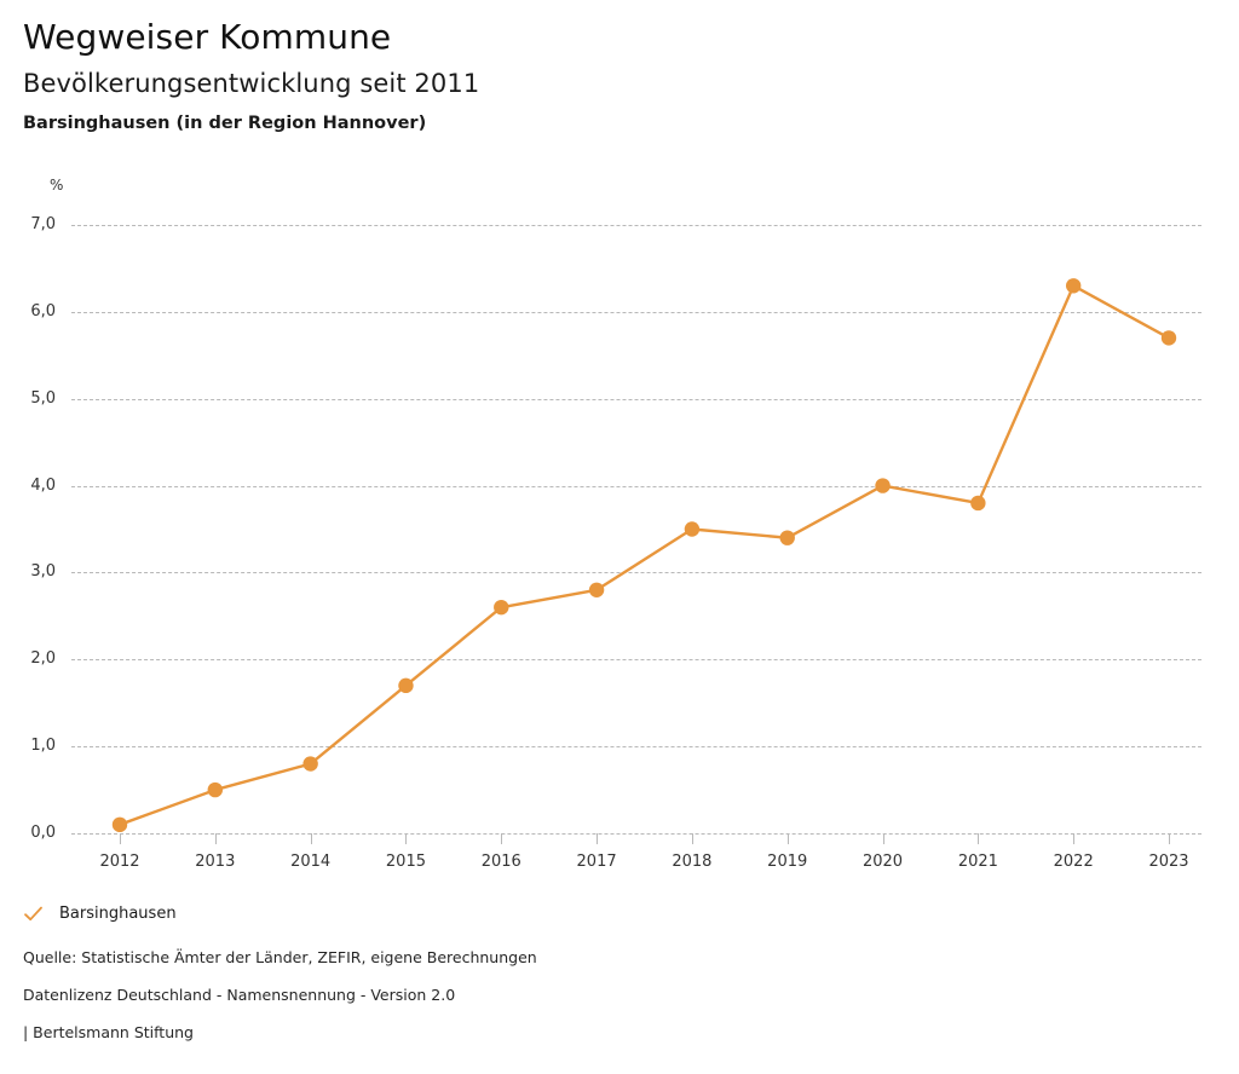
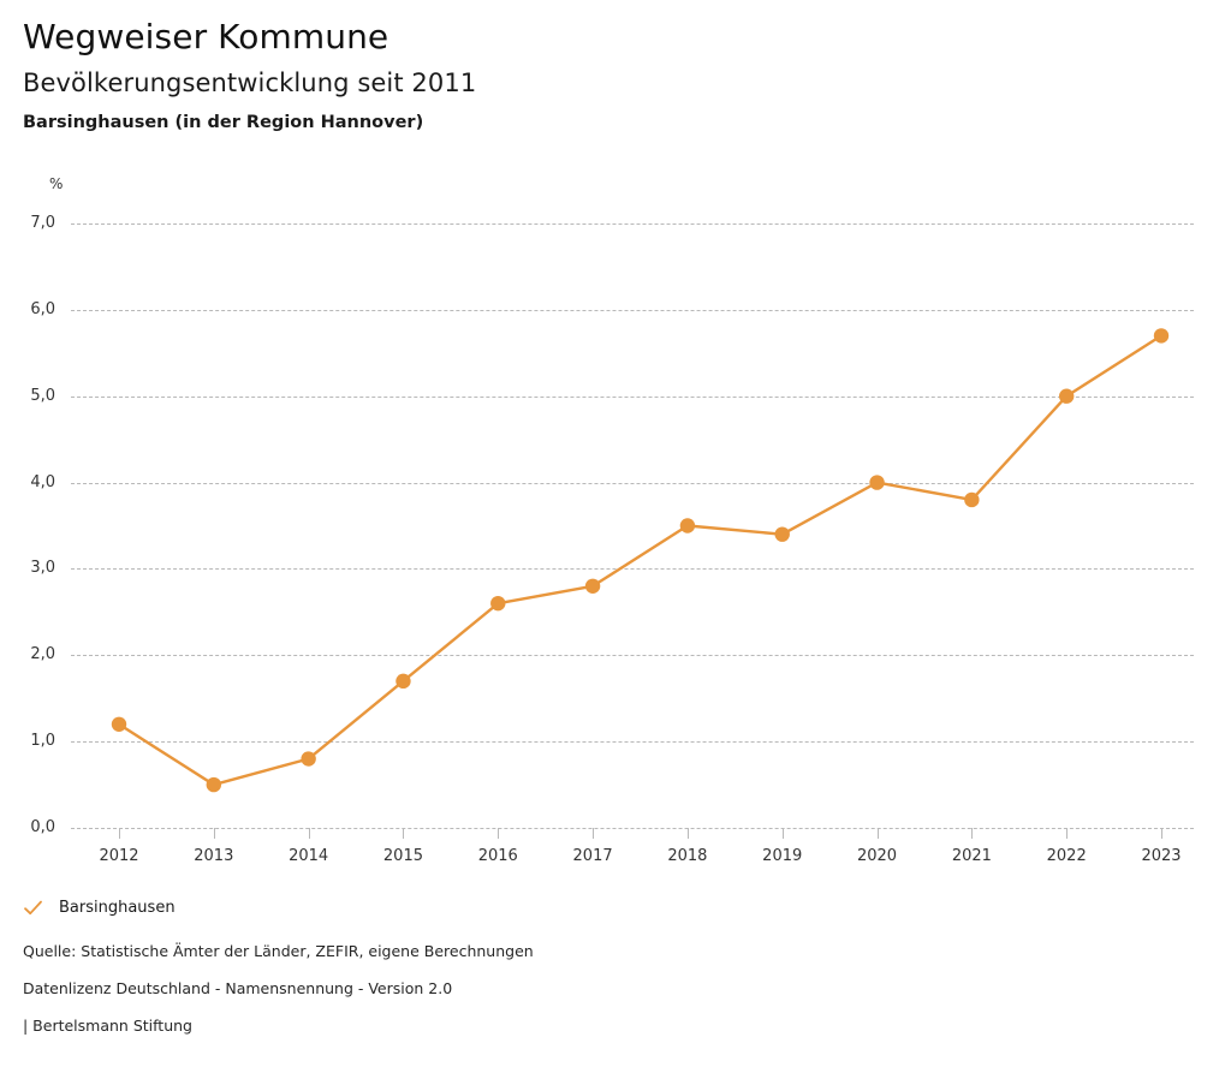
2012: 0,1 -> 1,2
2022: 6,3 -> 5,0
